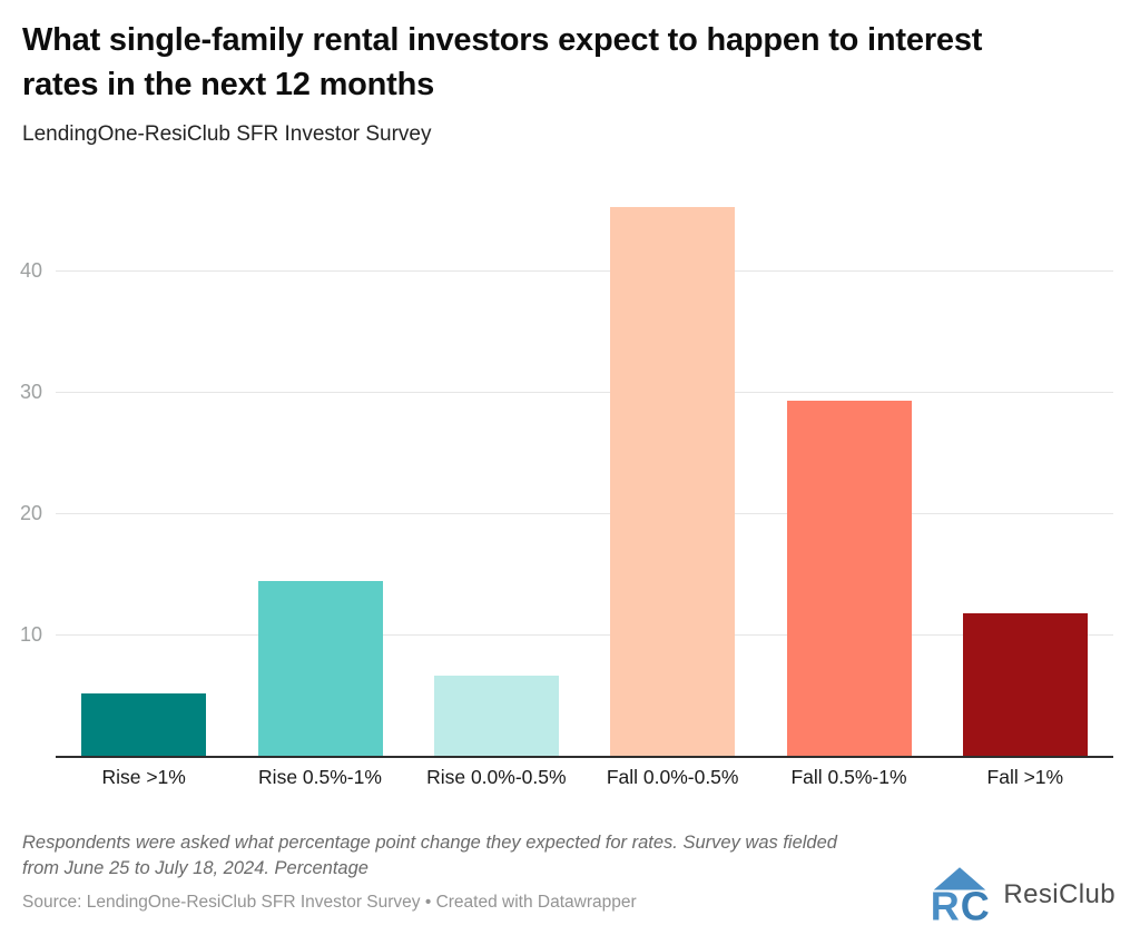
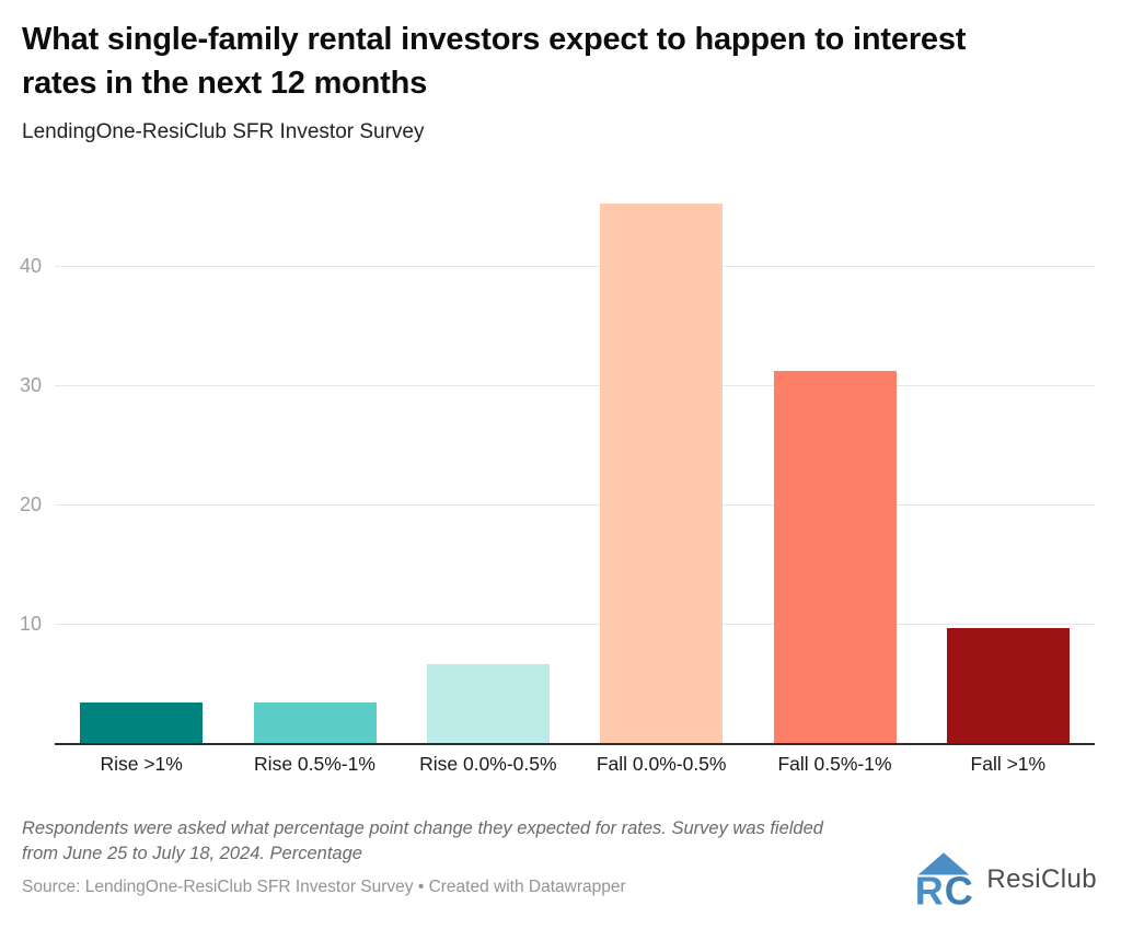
Rise >1%: 5.2 -> 3.5
Rise 0.5%-1%: 14.5 -> 3.5
Fall 0.5%-1%: 29.3 -> 31.3
Fall >1%: 11.8 -> 9.7
